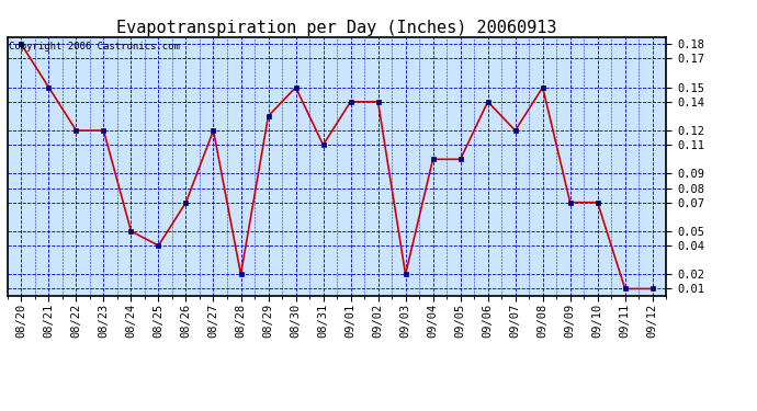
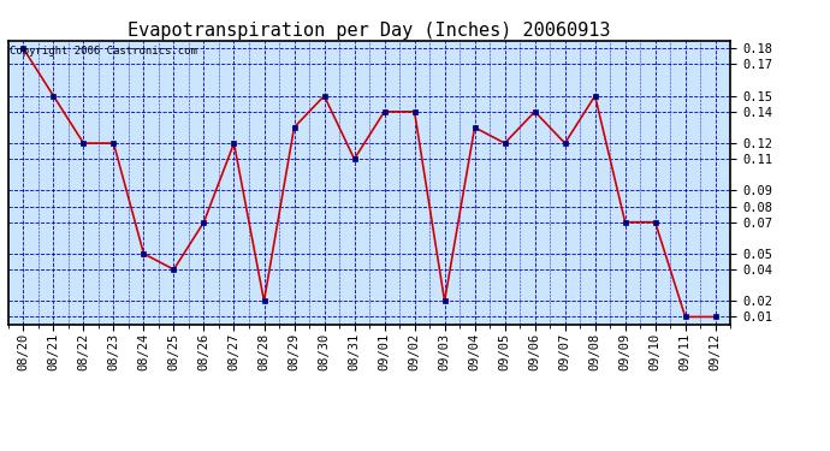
09/04: 0.10 -> 0.13
09/05: 0.10 -> 0.12
